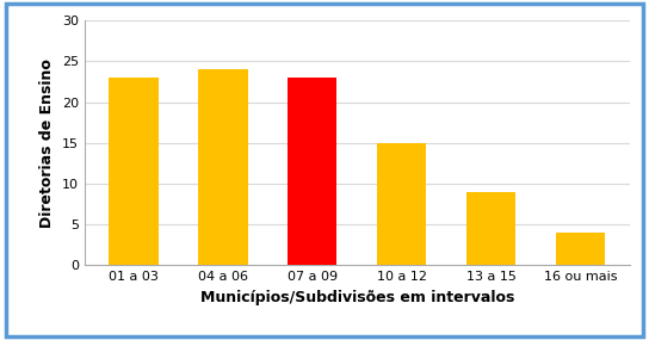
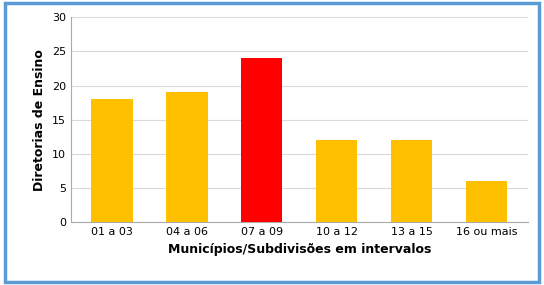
01 a 03: 23 -> 18
04 a 06: 24 -> 19
07 a 09: 23 -> 24
10 a 12: 15 -> 12
13 a 15: 9 -> 12
16 ou mais: 4 -> 6
